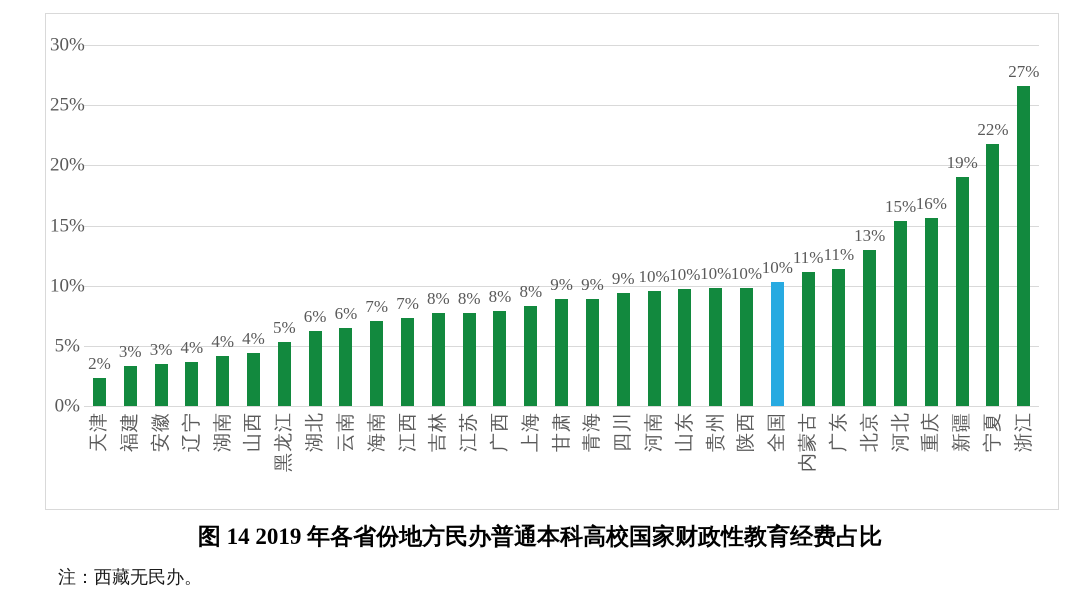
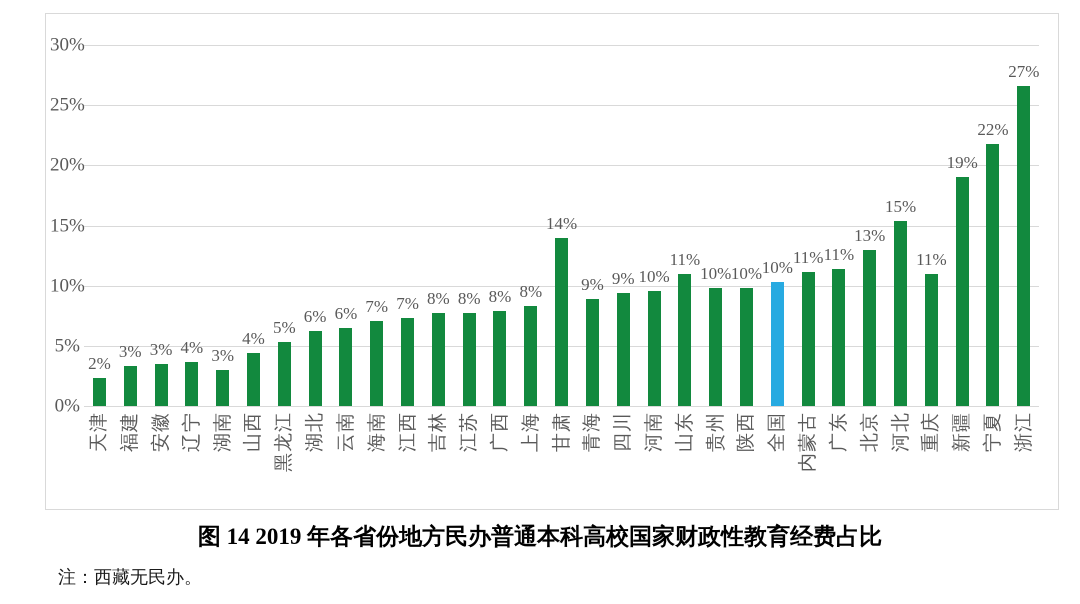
湖南: 4% -> 3%
甘肃: 9% -> 14%
山东: 10% -> 11%
重庆: 16% -> 11%
